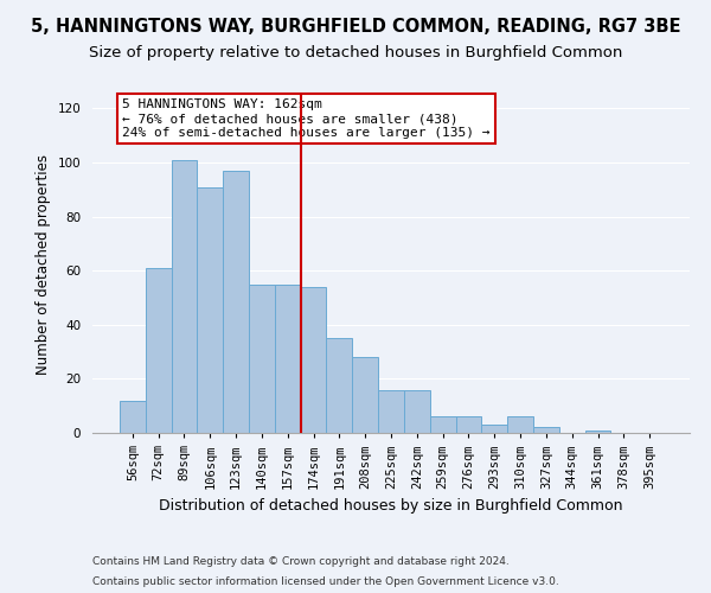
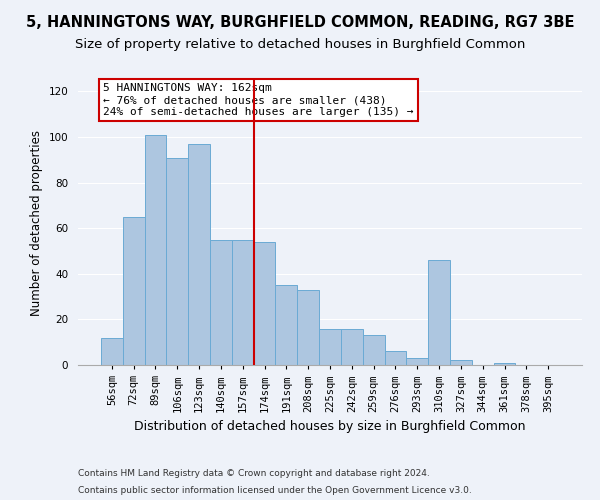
72sqm: 61 -> 65
208sqm: 28 -> 33
259sqm: 6 -> 13
310sqm: 6 -> 46
